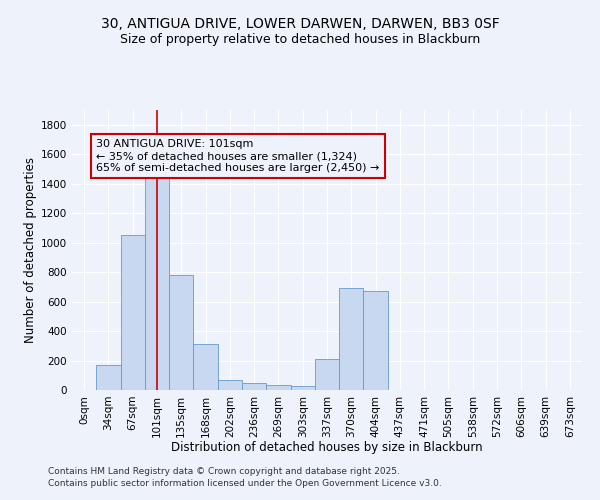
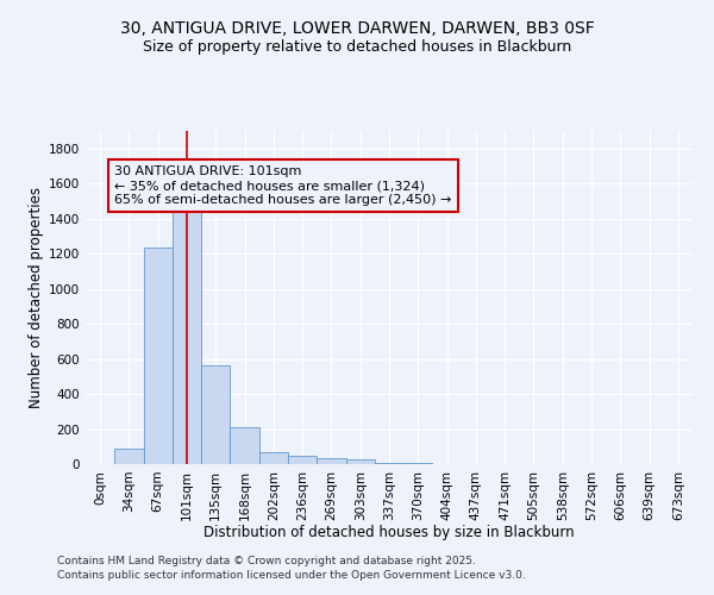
34sqm: 170 -> 90
67sqm: 1050 -> 1240
135sqm: 780 -> 560
168sqm: 310 -> 210
337sqm: 210 -> 10
370sqm: 690 -> 0
404sqm: 670 -> 0
